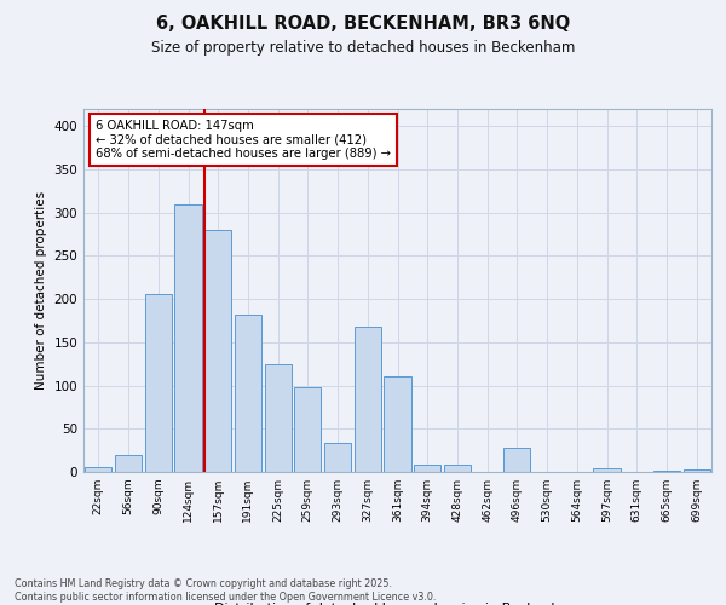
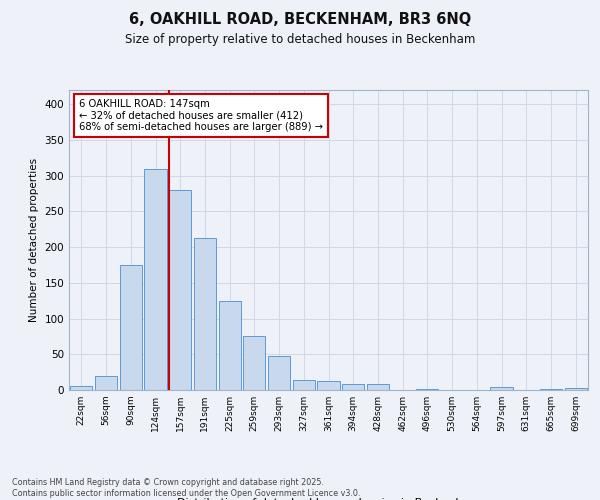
90sqm: 206 -> 175
191sqm: 182 -> 213
259sqm: 98 -> 75
293sqm: 34 -> 48
327sqm: 168 -> 14
361sqm: 110 -> 13
496sqm: 28 -> 2
